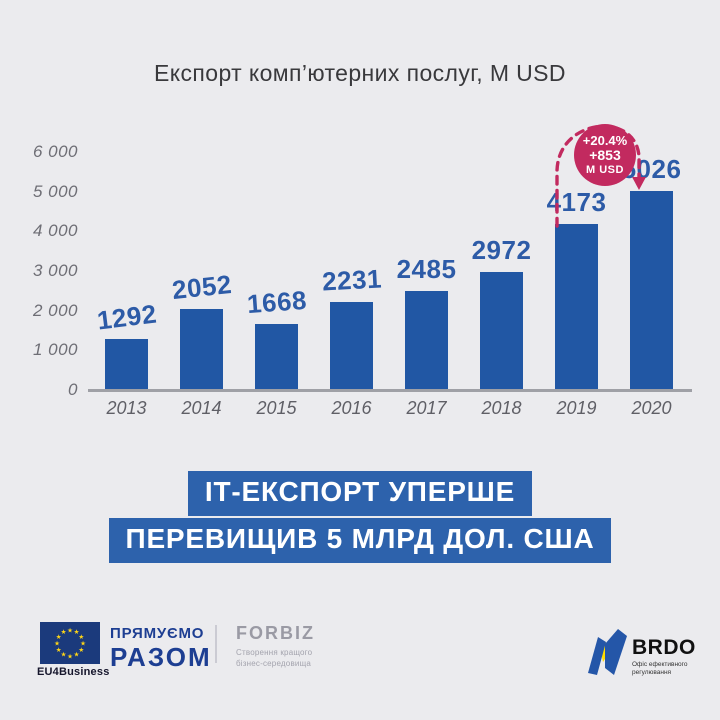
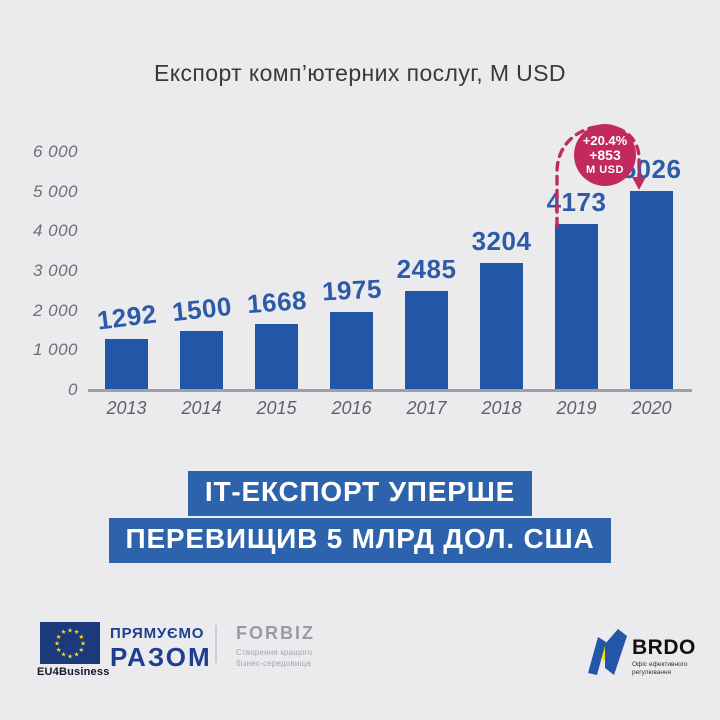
2014: 2052 -> 1500
2016: 2231 -> 1975
2018: 2972 -> 3204
